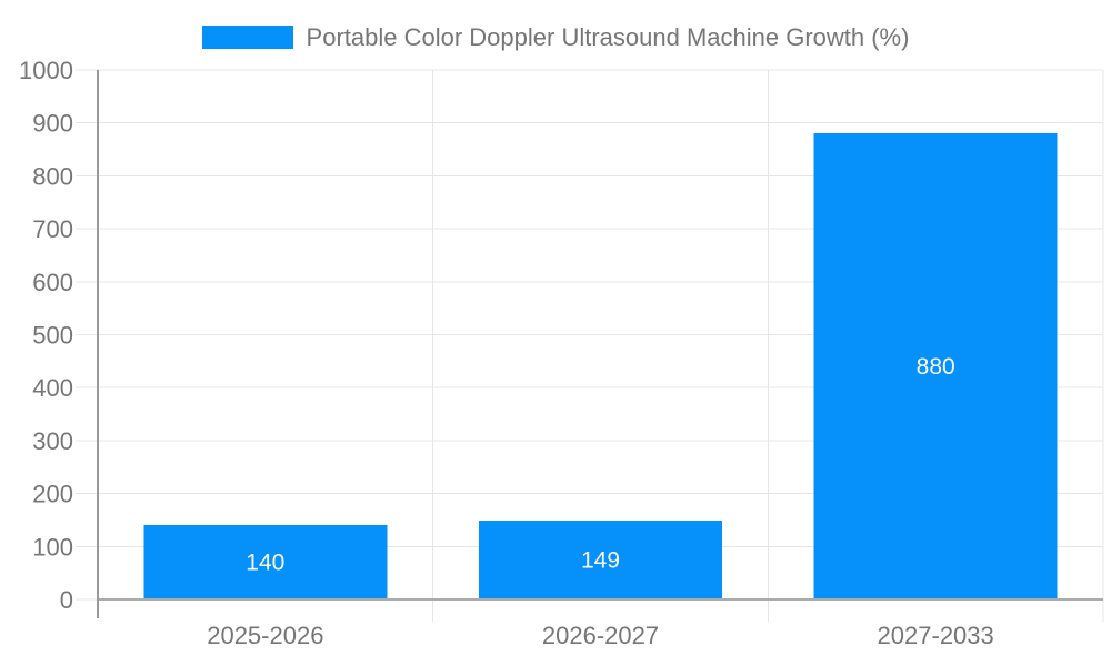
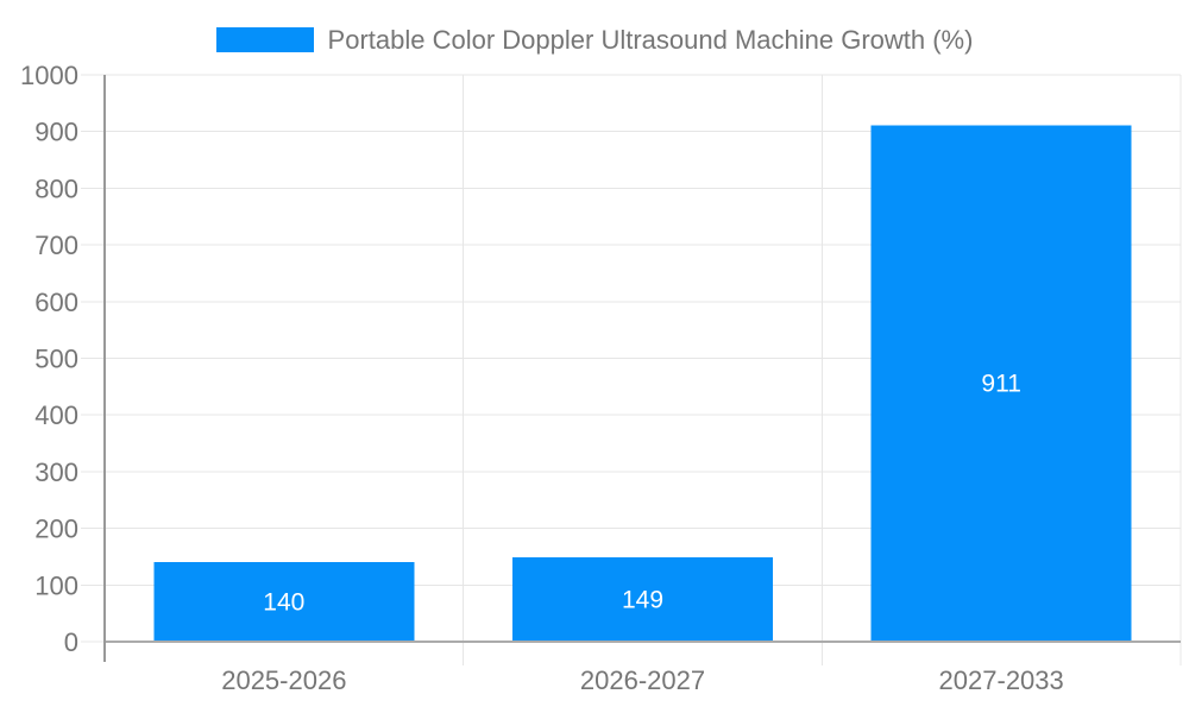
2027-2033: 880 -> 911
